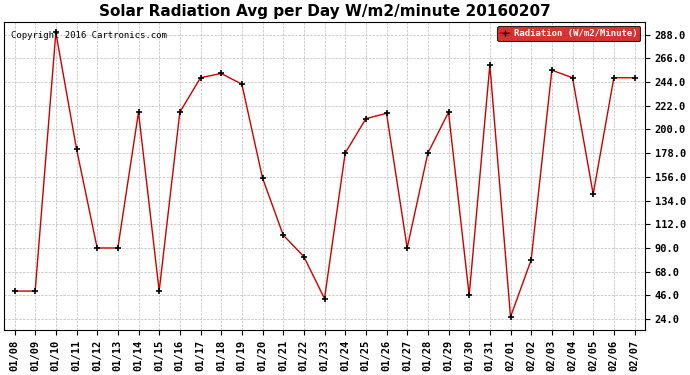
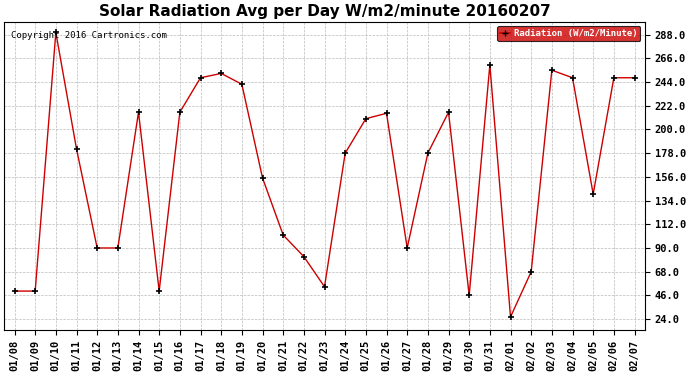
01/23: 43 -> 54
02/02: 79 -> 68
